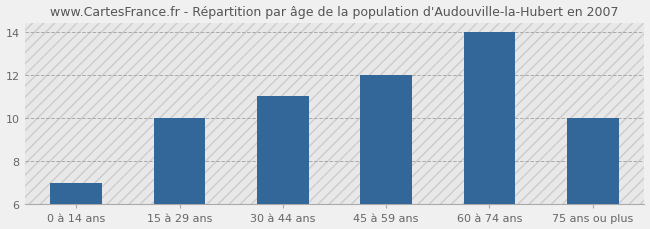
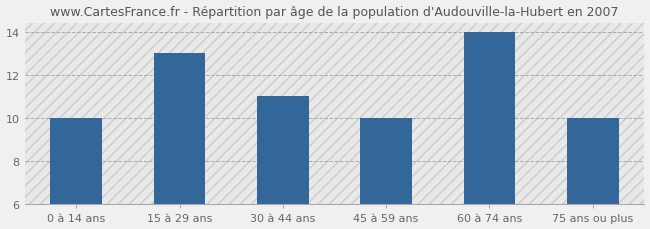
0 à 14 ans: 7 -> 10
15 à 29 ans: 10 -> 13
45 à 59 ans: 12 -> 10
